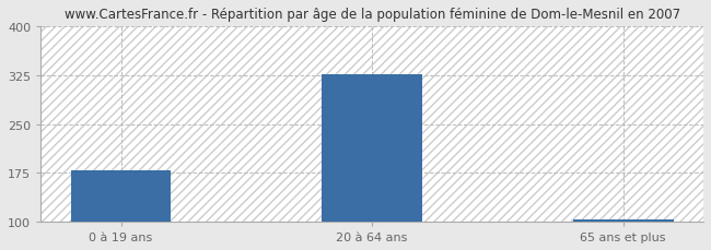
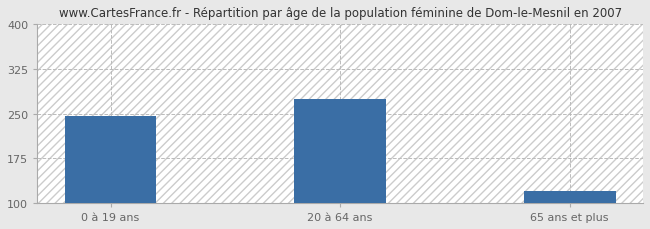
0 à 19 ans: 179 -> 246
20 à 64 ans: 326 -> 274
65 ans et plus: 104 -> 120
